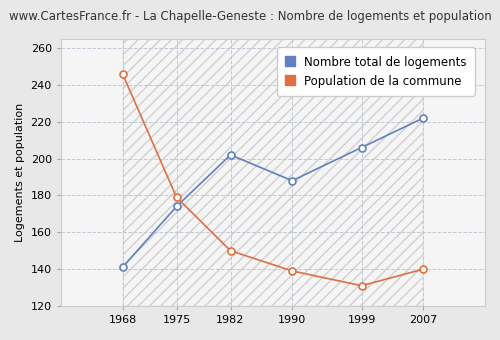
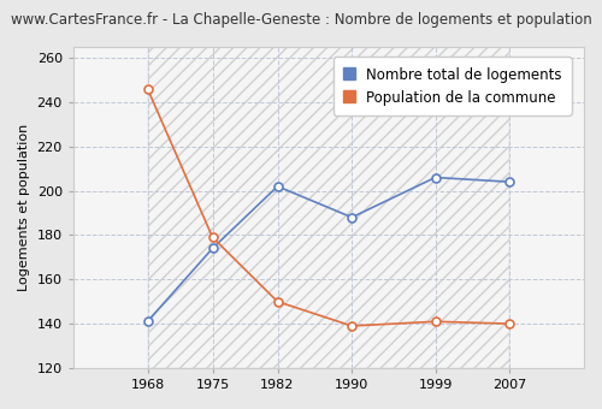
Population de la commune/1999: 131 -> 141
Nombre total de logements/2007: 222 -> 204
